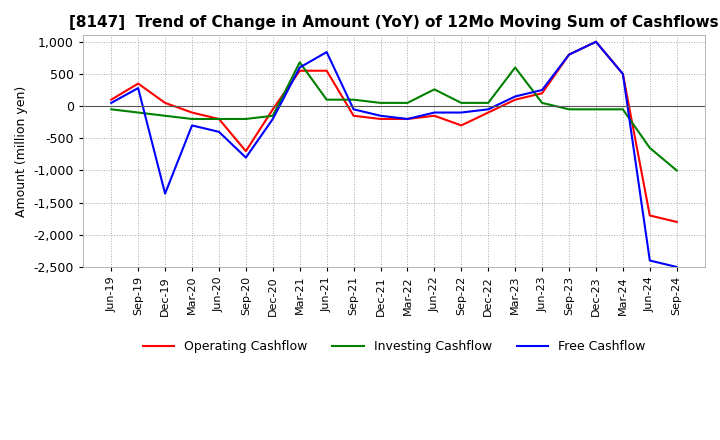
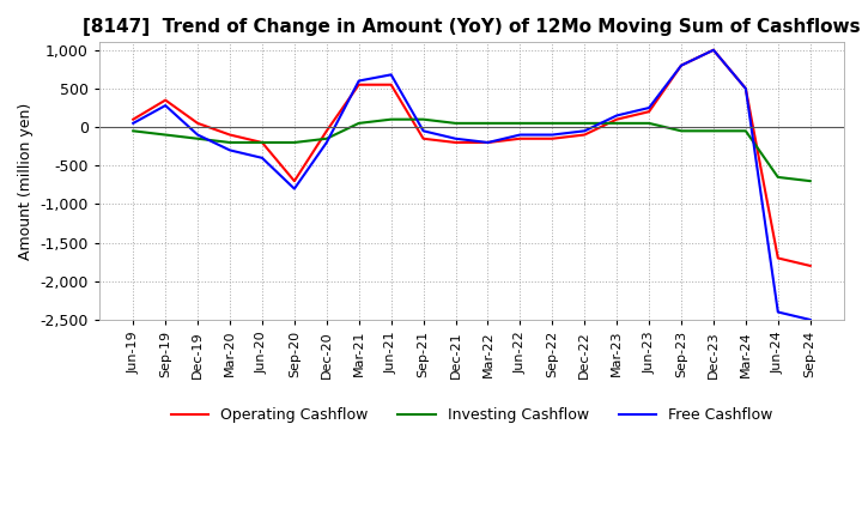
Free Cashflow/Dec-19: -1,360 -> -100
Investing Cashflow/Mar-21: 680 -> 50
Free Cashflow/Jun-21: 840 -> 680
Investing Cashflow/Jun-22: 260 -> 50
Operating Cashflow/Sep-22: -300 -> -150
Investing Cashflow/Mar-23: 600 -> 50
Investing Cashflow/Sep-24: -1,000 -> -700
